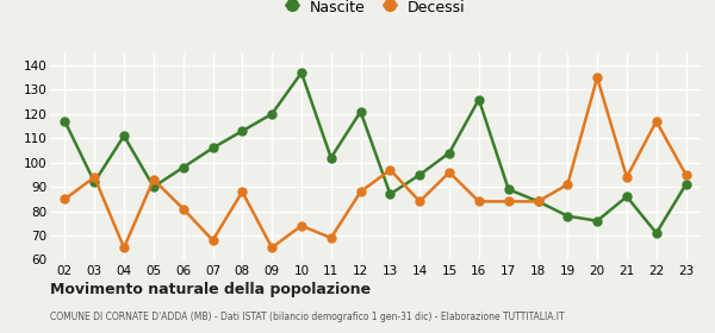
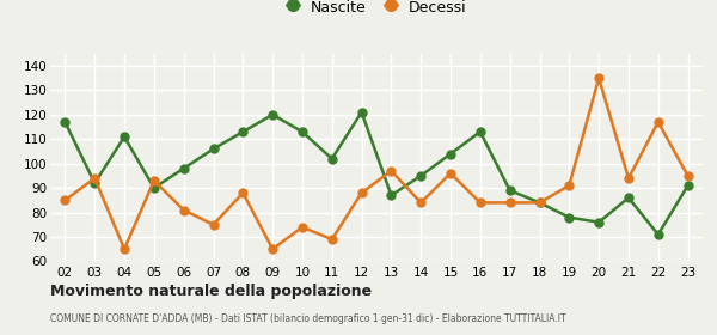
Decessi/07: 68 -> 75
Nascite/10: 137 -> 113
Nascite/16: 126 -> 113
